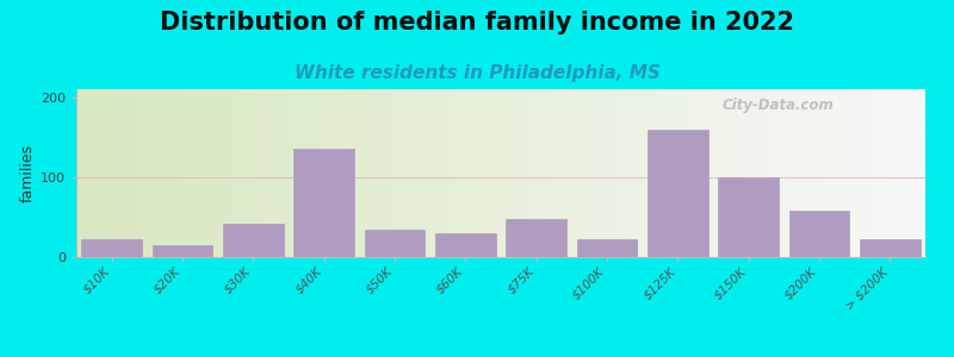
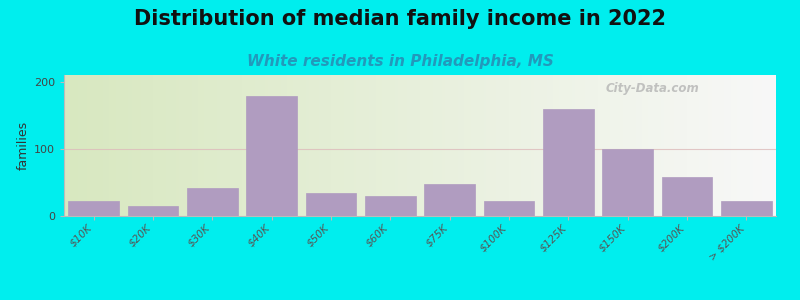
$40K: 135 -> 178
